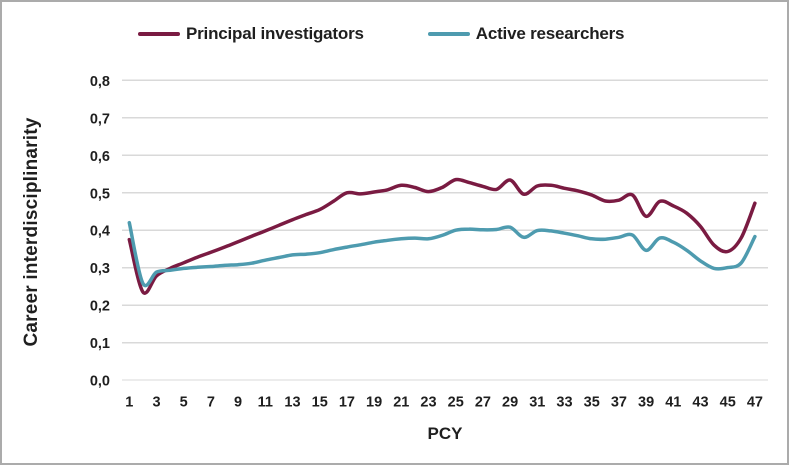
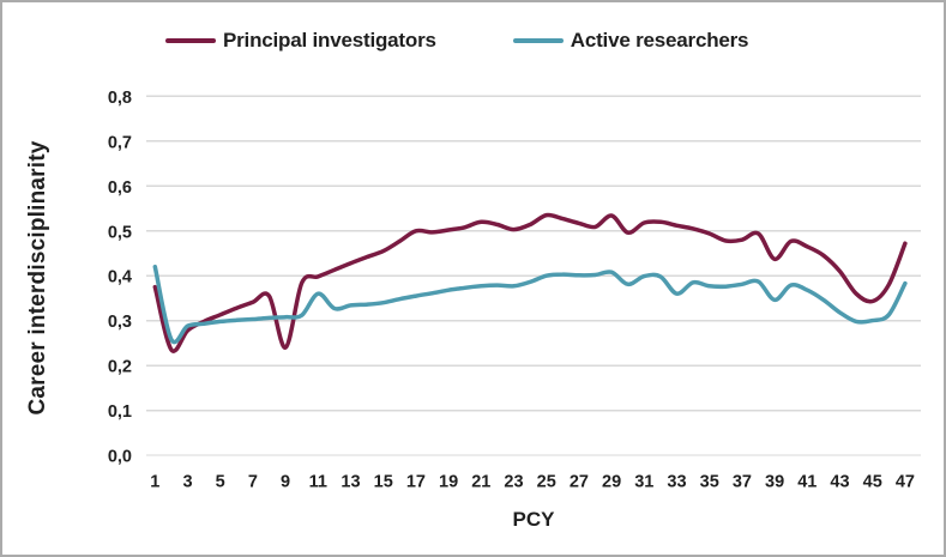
Principal investigators/9: 0,37 -> 0,24
Active researchers/11: 0,32 -> 0,36
Active researchers/33: 0,39 -> 0,36
